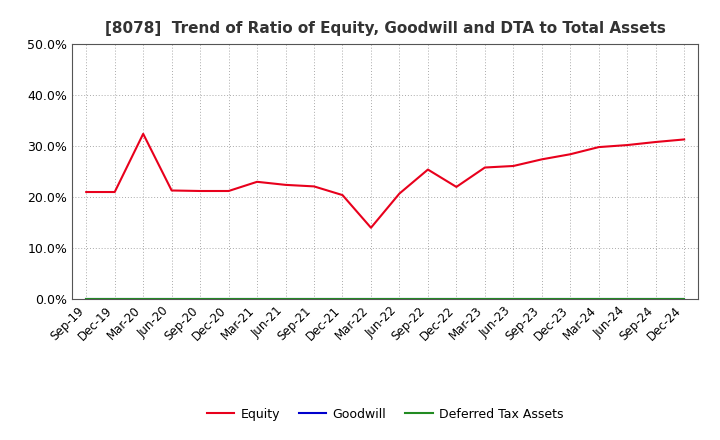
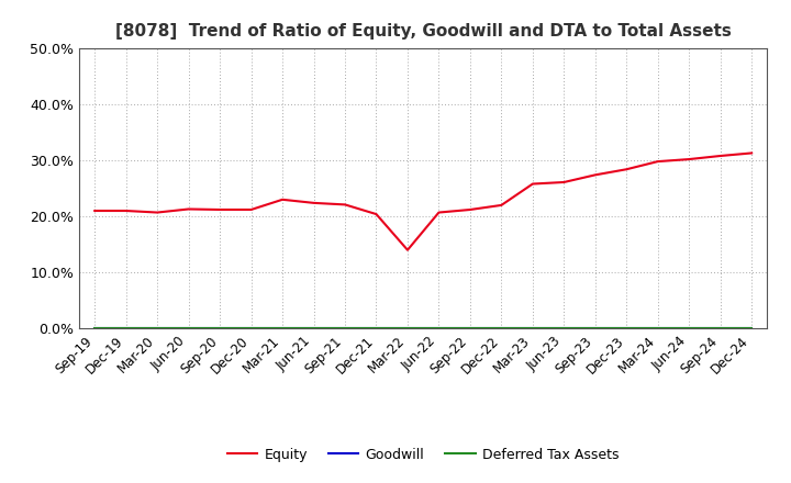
Equity/Mar-20: 32.4% -> 20.7%
Equity/Sep-22: 25.4% -> 21.2%
